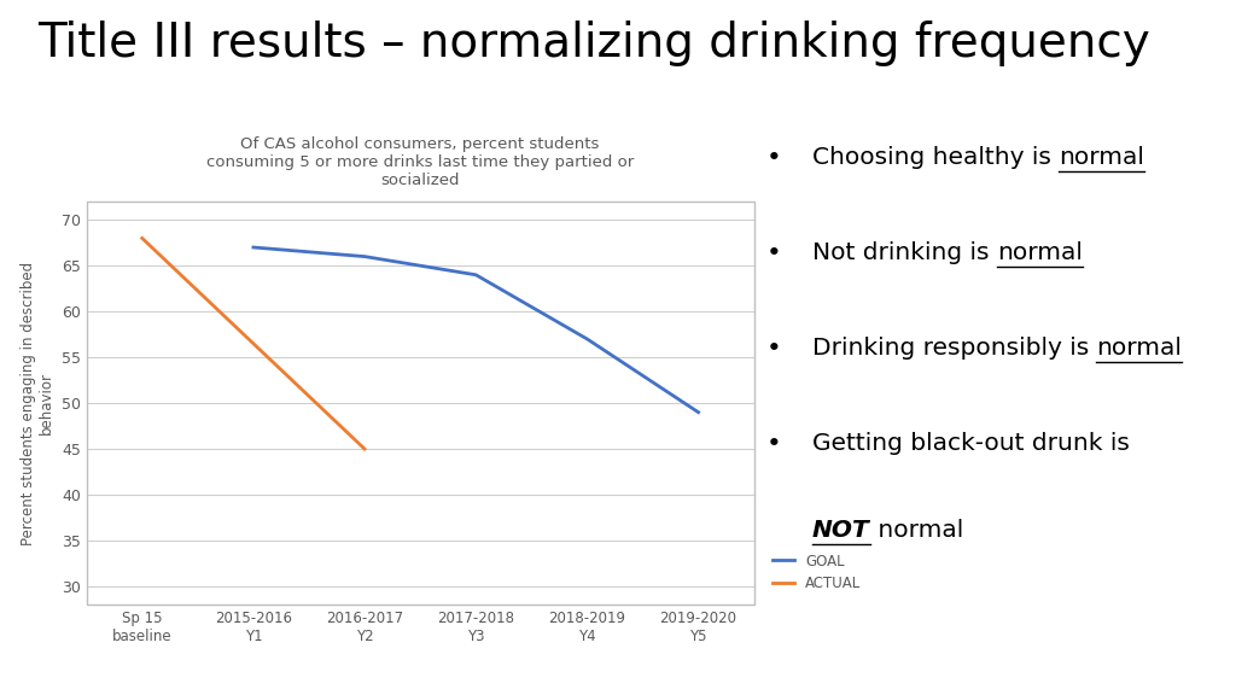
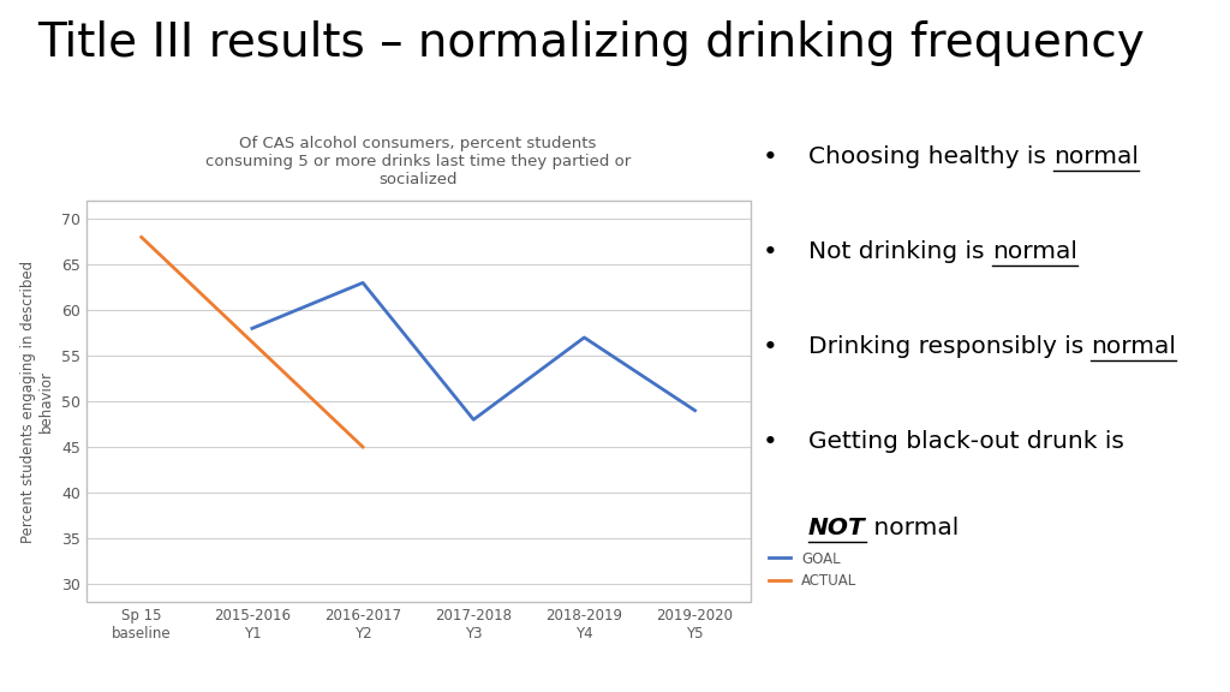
2015-2016 Y1: 67 -> 58
2016-2017 Y2: 66 -> 63
2017-2018 Y3: 64 -> 48
